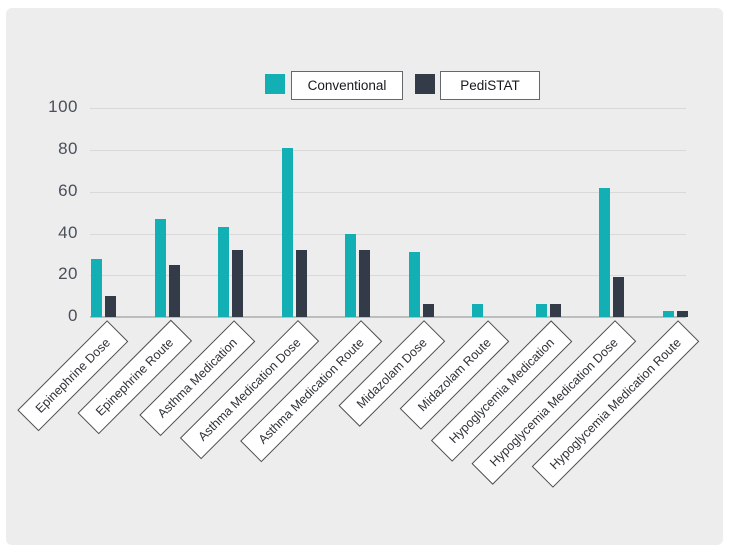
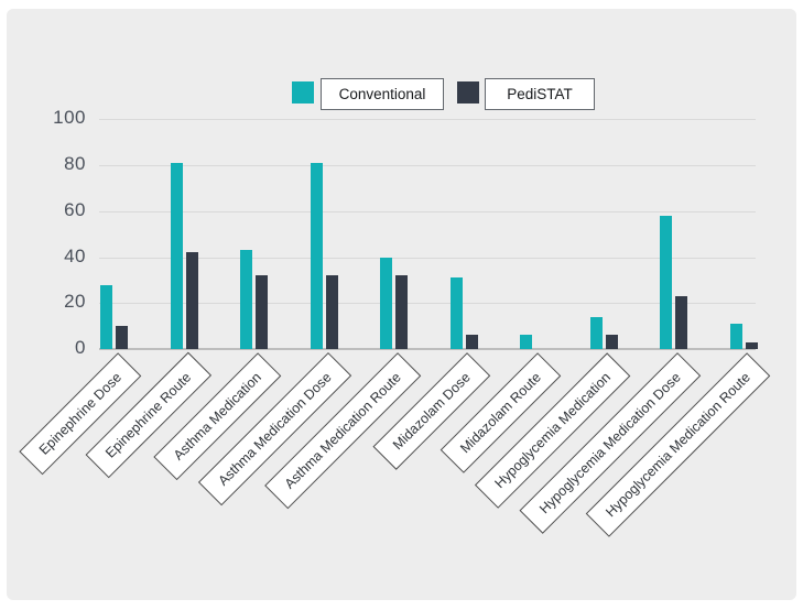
Conventional/Epinephrine Route: 47 -> 81
PediSTAT/Epinephrine Route: 25 -> 42
Conventional/Hypoglycemia Medication: 6 -> 14
Conventional/Hypoglycemia Medication Dose: 62 -> 58
PediSTAT/Hypoglycemia Medication Dose: 19 -> 23
Conventional/Hypoglycemia Medication Route: 3 -> 11
